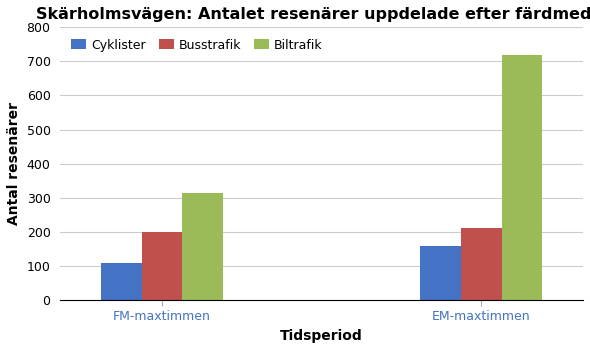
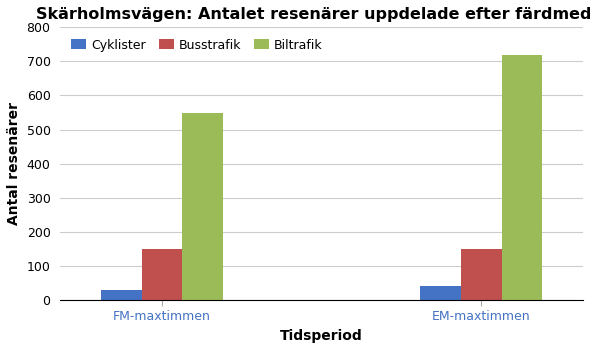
Cyklister/FM-maxtimmen: 110 -> 30
Busstrafik/FM-maxtimmen: 200 -> 150
Biltrafik/FM-maxtimmen: 315 -> 550
Cyklister/EM-maxtimmen: 160 -> 40
Busstrafik/EM-maxtimmen: 210 -> 150
